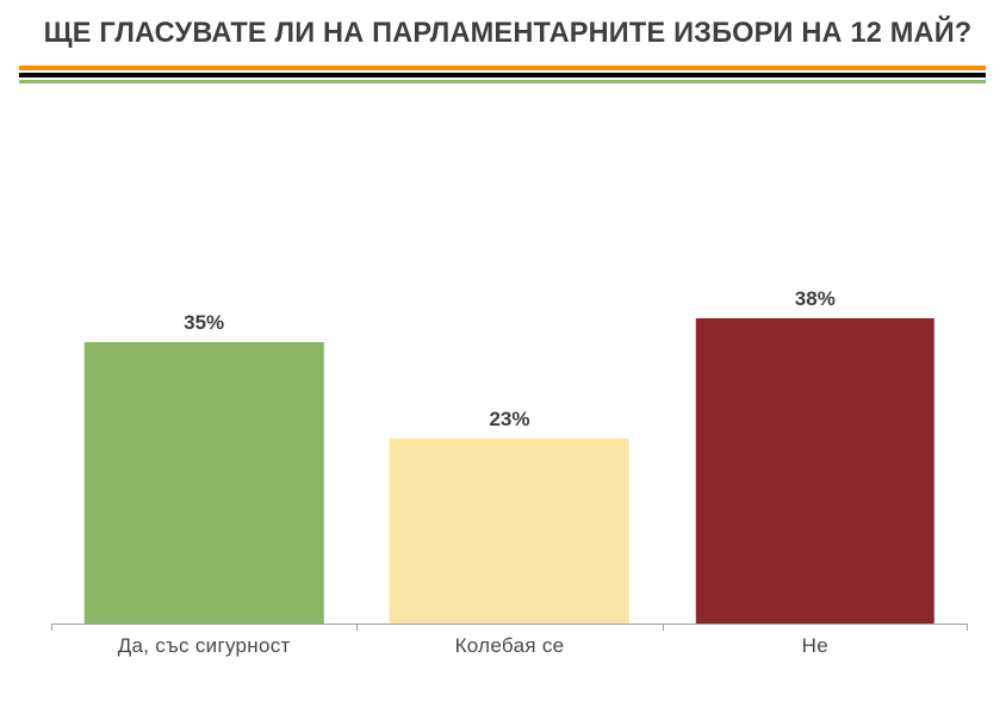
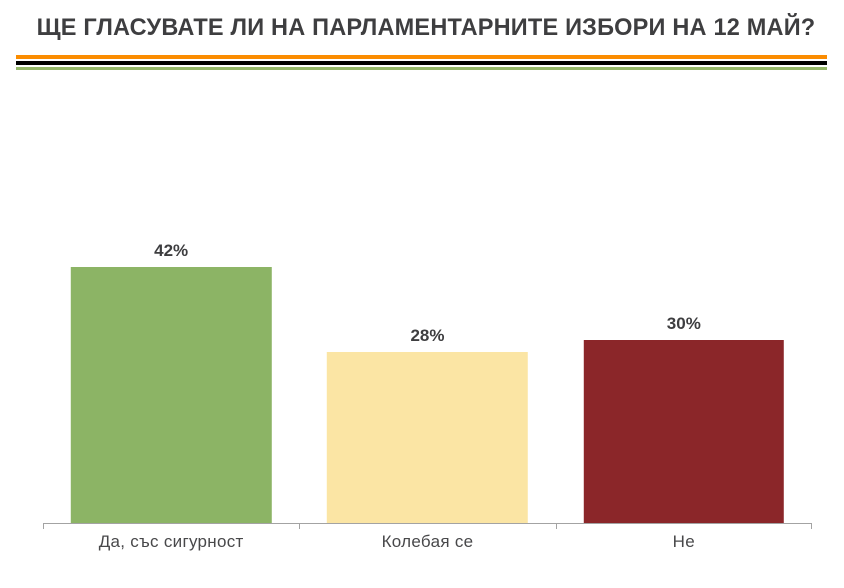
Да, със сигурност: 35% -> 42%
Колебая се: 23% -> 28%
Не: 38% -> 30%
